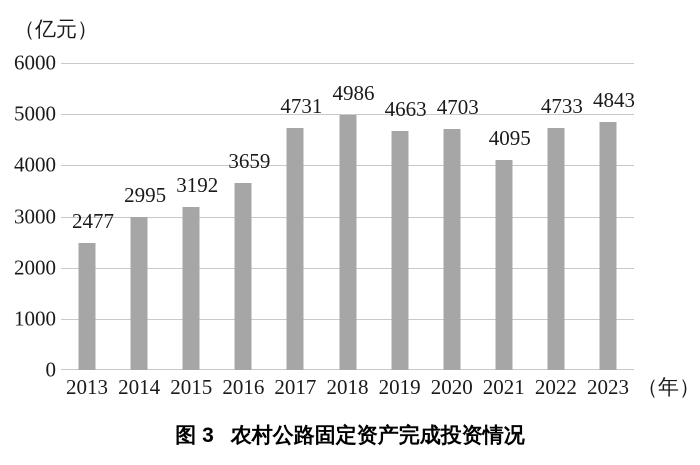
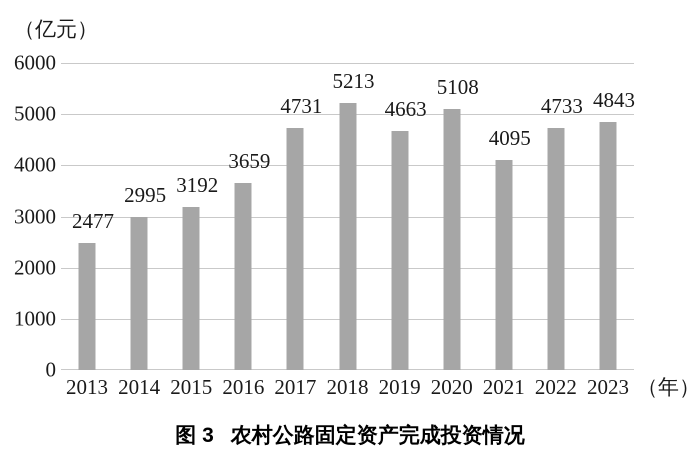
2018: 4986 -> 5213
2020: 4703 -> 5108
